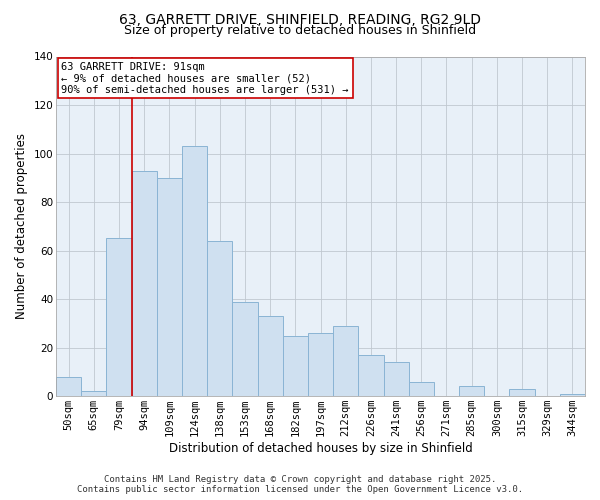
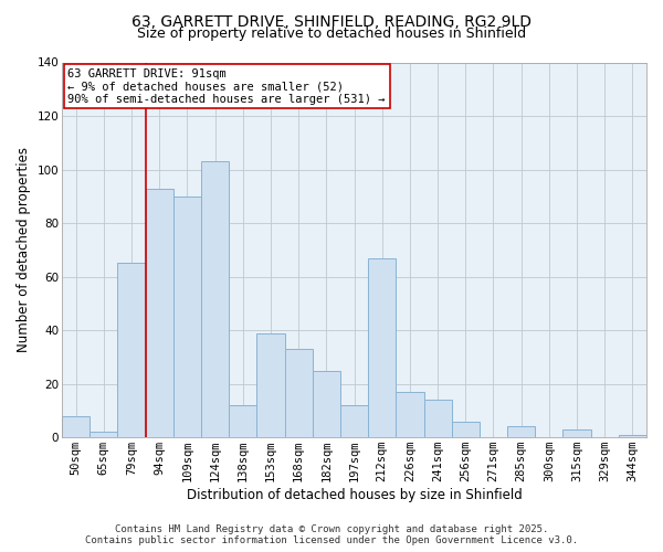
138sqm: 64 -> 12
197sqm: 26 -> 12
212sqm: 29 -> 67
